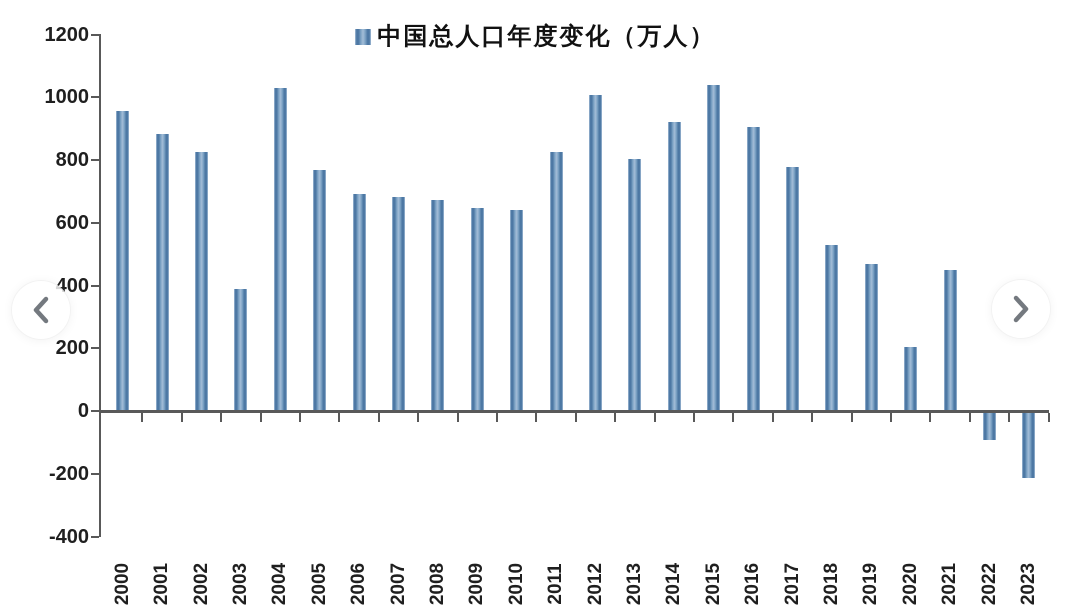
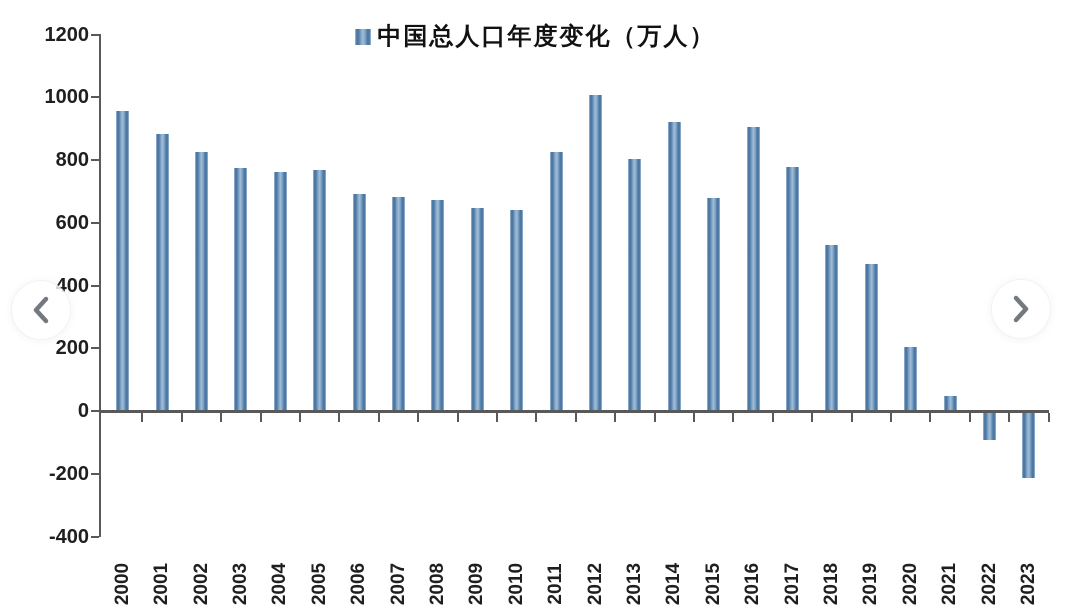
2003: 390 -> 770
2004: 1030 -> 760
2015: 1040 -> 680
2021: 450 -> 50
